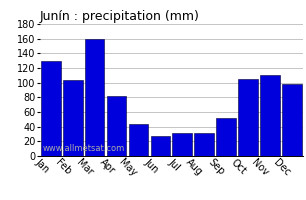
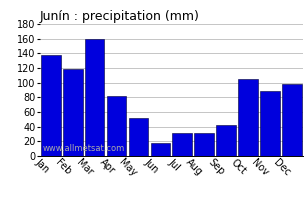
Jan: 130 -> 138
Feb: 103 -> 118
May: 44 -> 52
Jun: 27 -> 18
Sep: 52 -> 42
Nov: 110 -> 88
